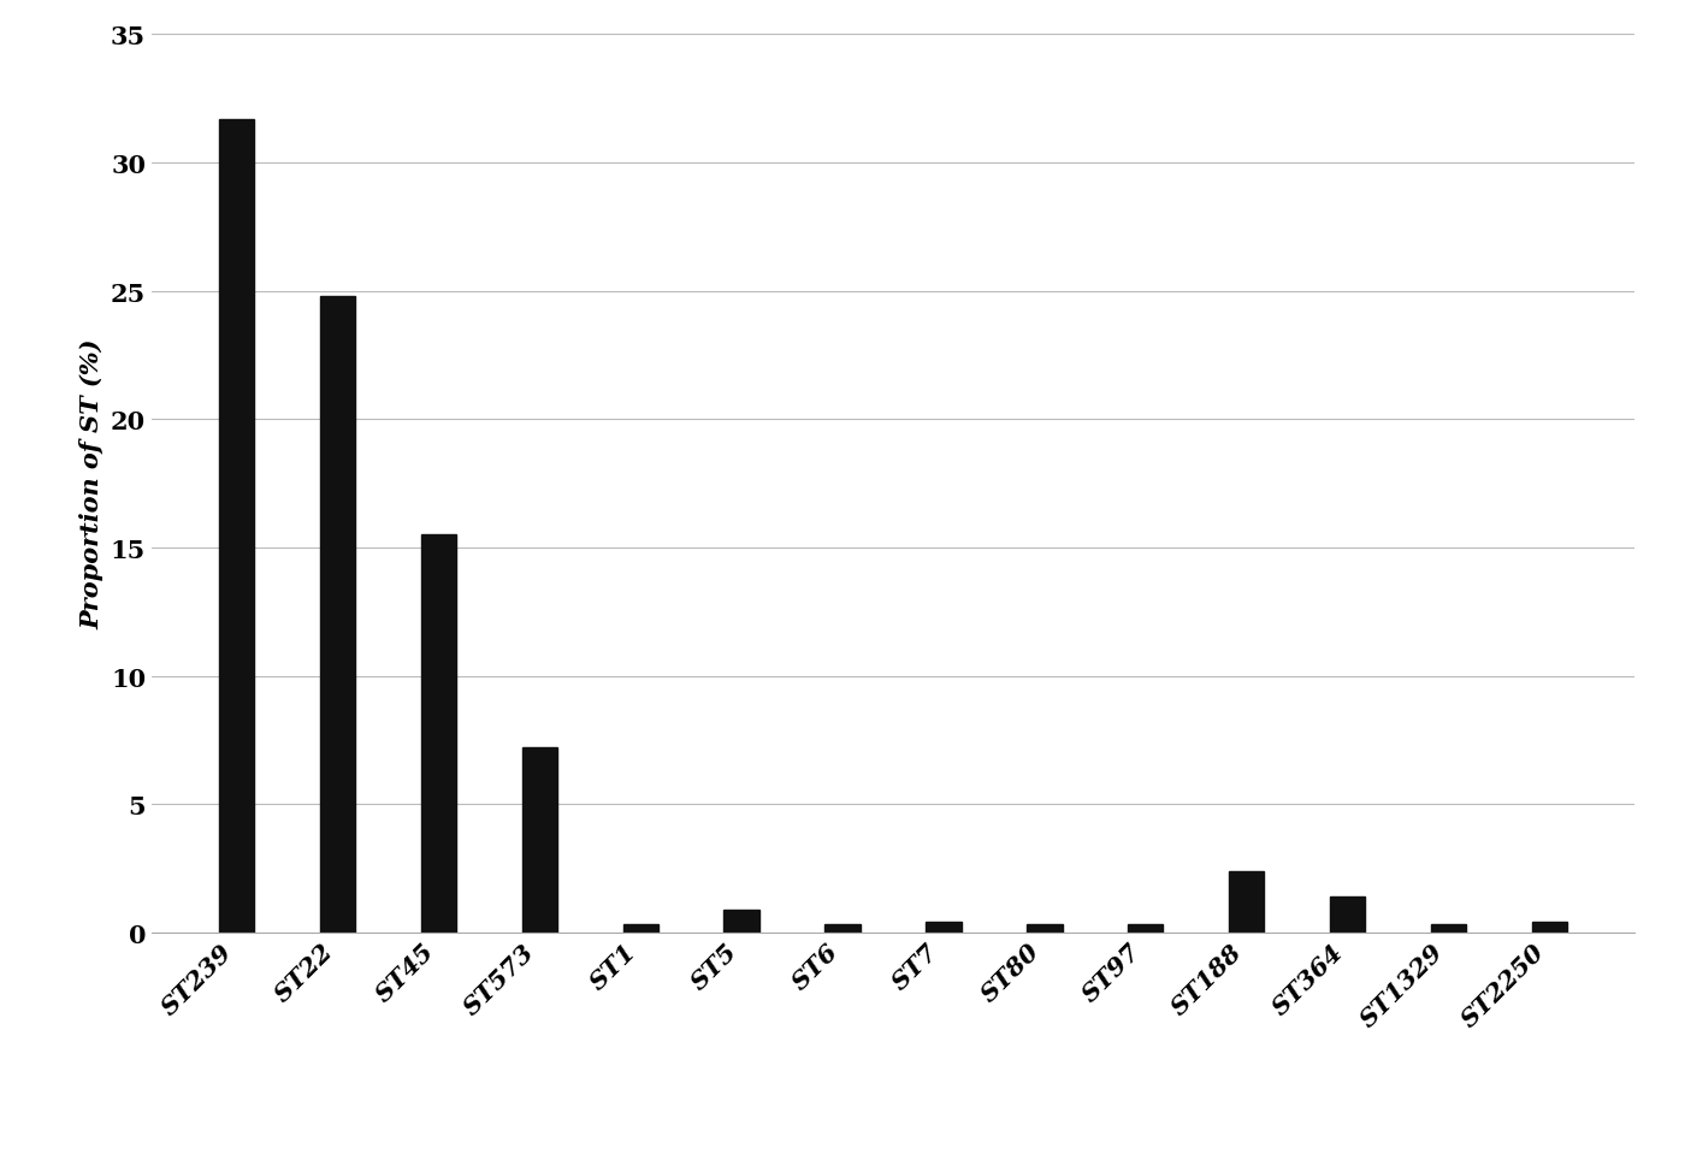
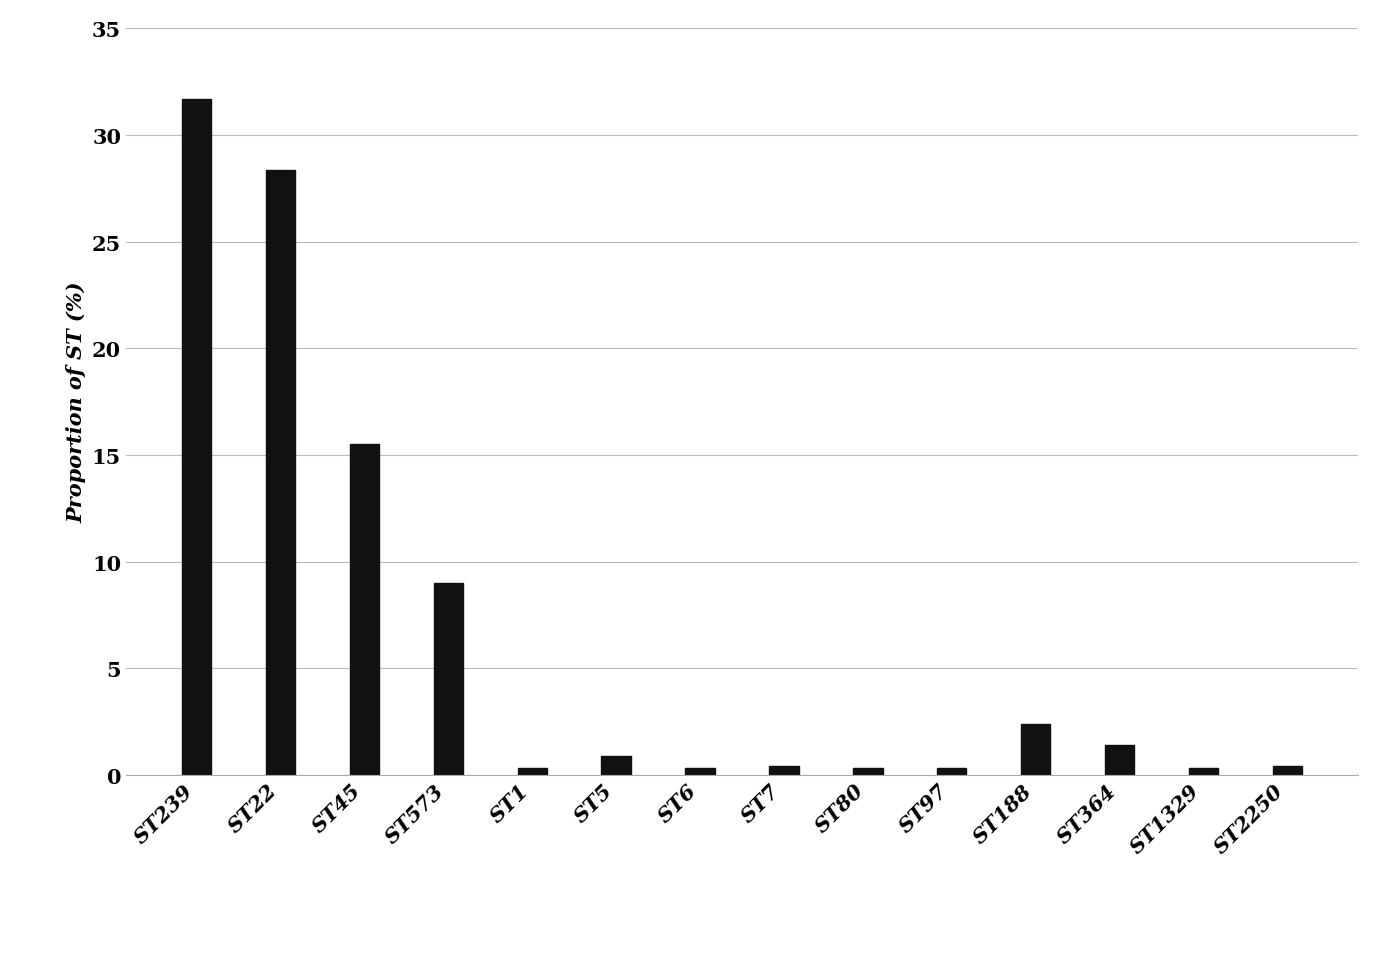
ST22: 24.80 -> 28.35
ST573: 7.20 -> 9.00
